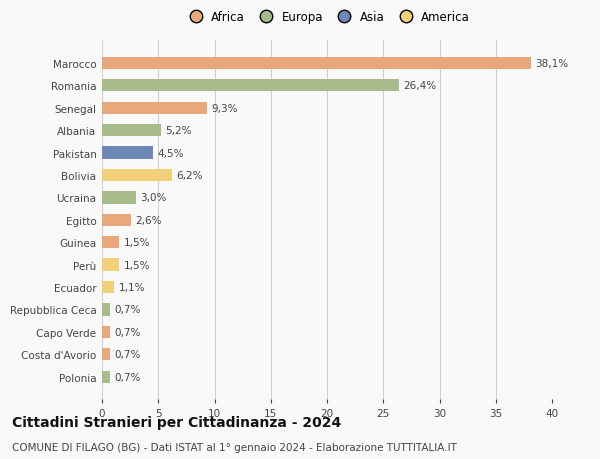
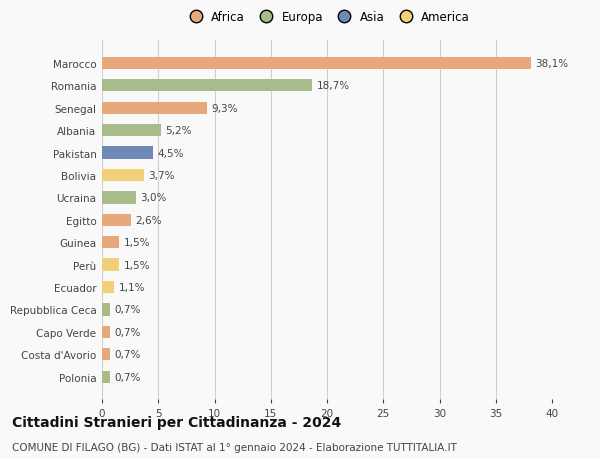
Romania: 26,4% -> 18,7%
Bolivia: 6,2% -> 3,7%
